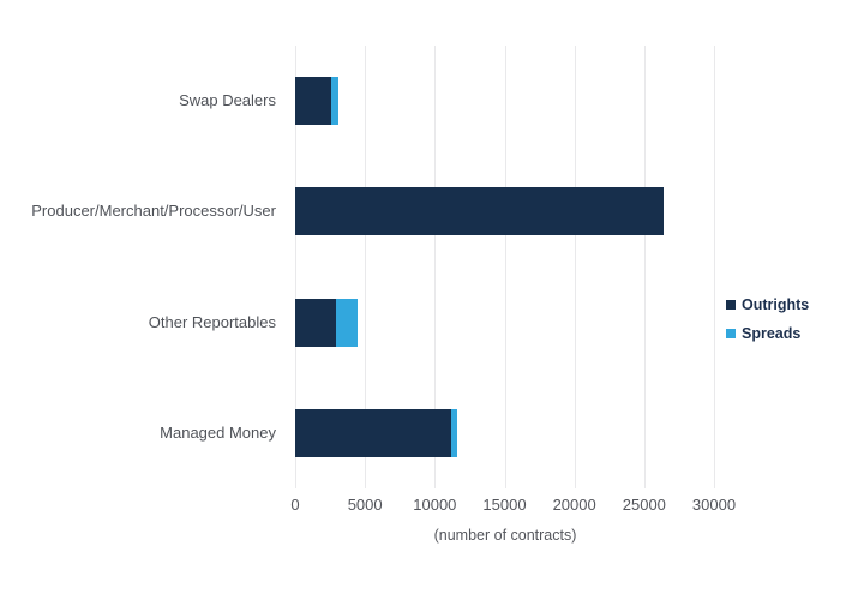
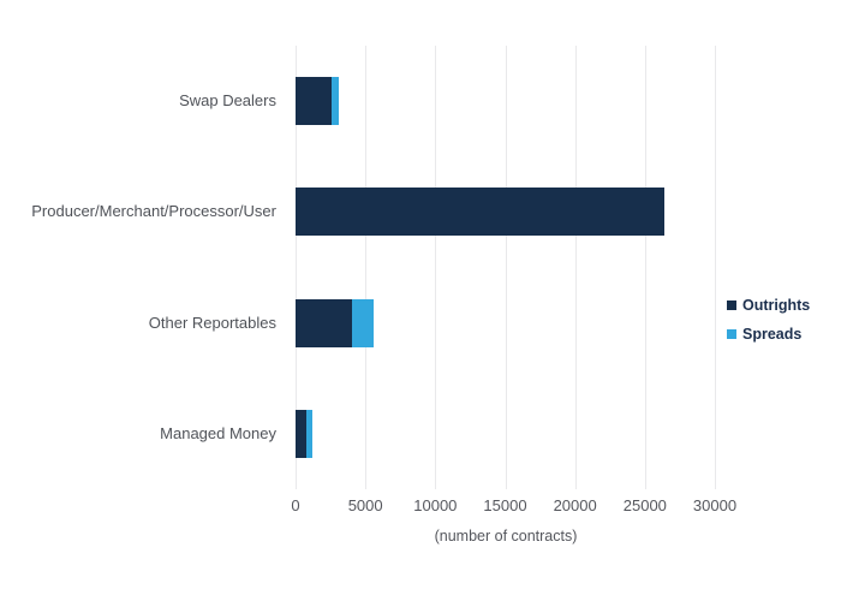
Outrights/Other Reportables: 2900 -> 4000
Outrights/Managed Money: 11200 -> 800
